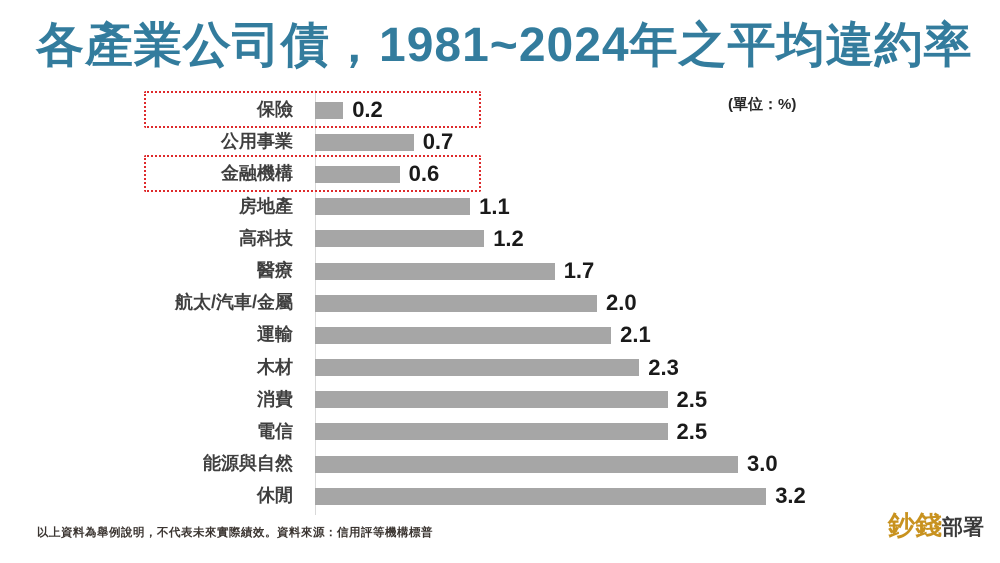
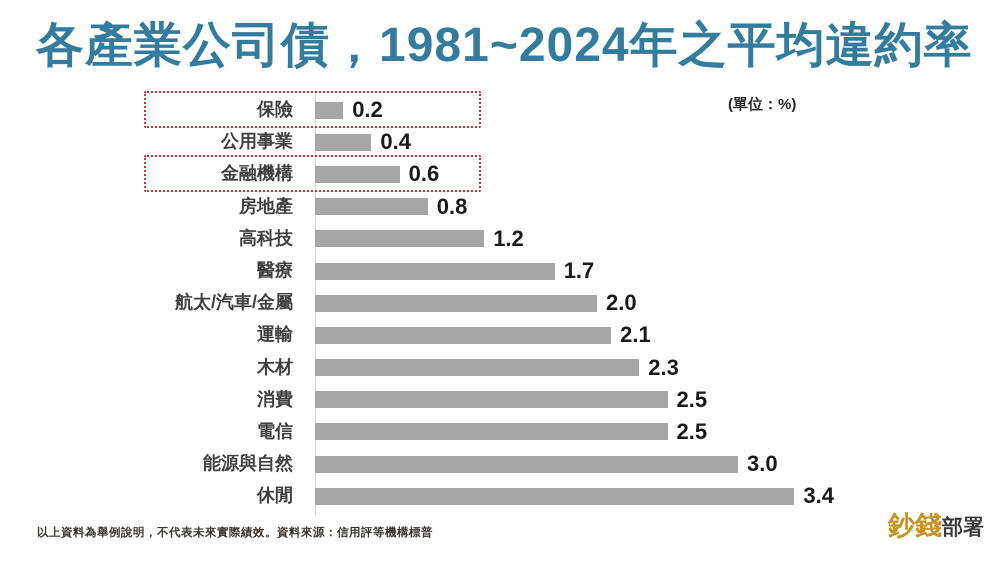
公用事業: 0.7 -> 0.4
房地產: 1.1 -> 0.8
休閒: 3.2 -> 3.4
